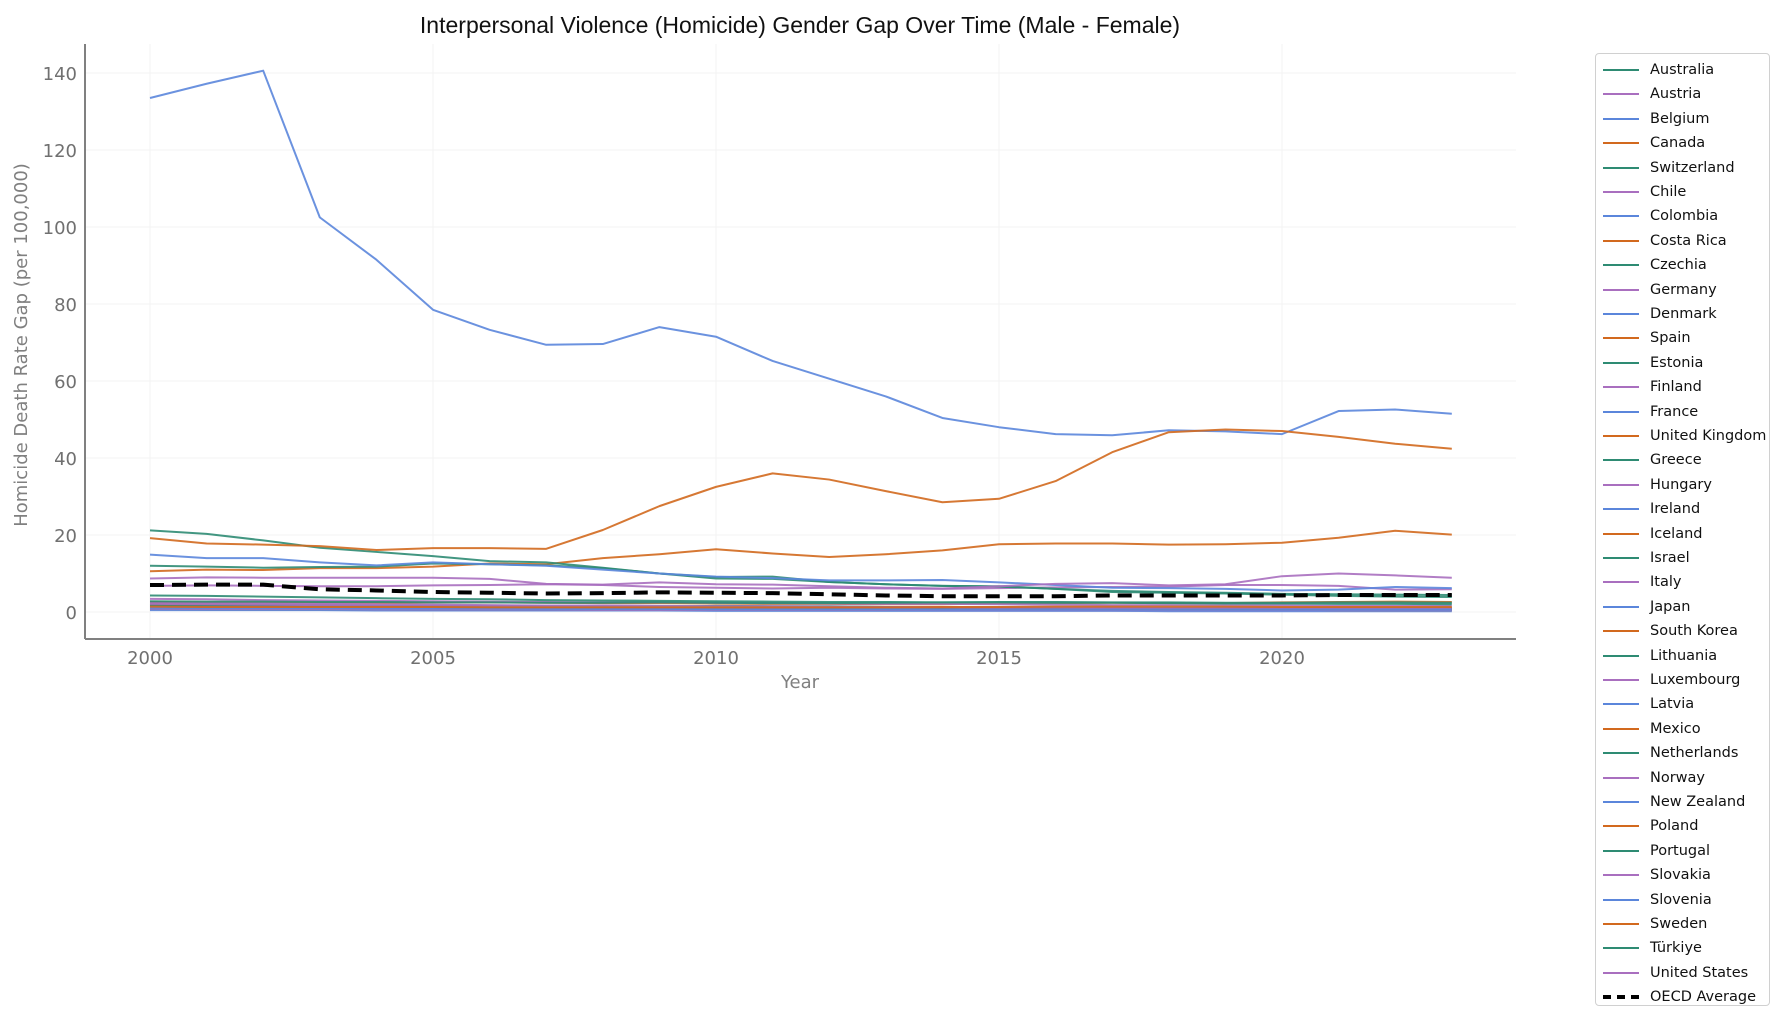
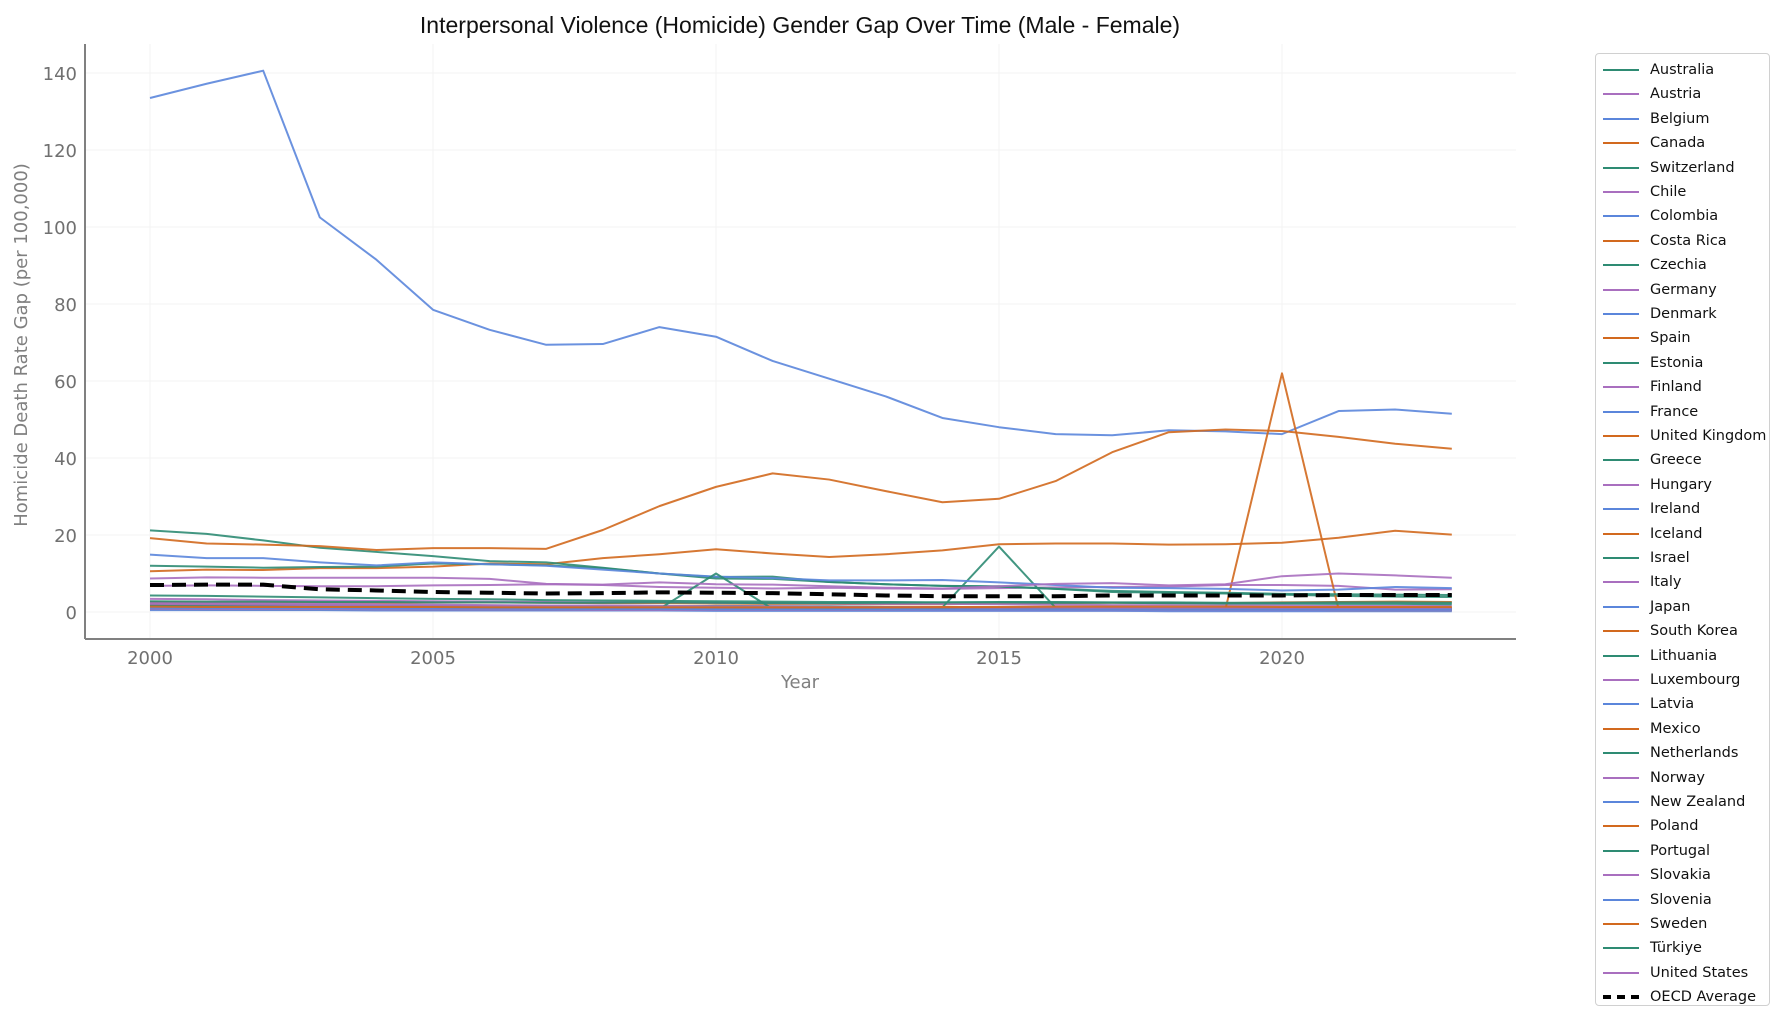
Netherlands/2010: 1 -> 10
Greece/2015: 1 -> 17
United Kingdom/2020: 1 -> 62
